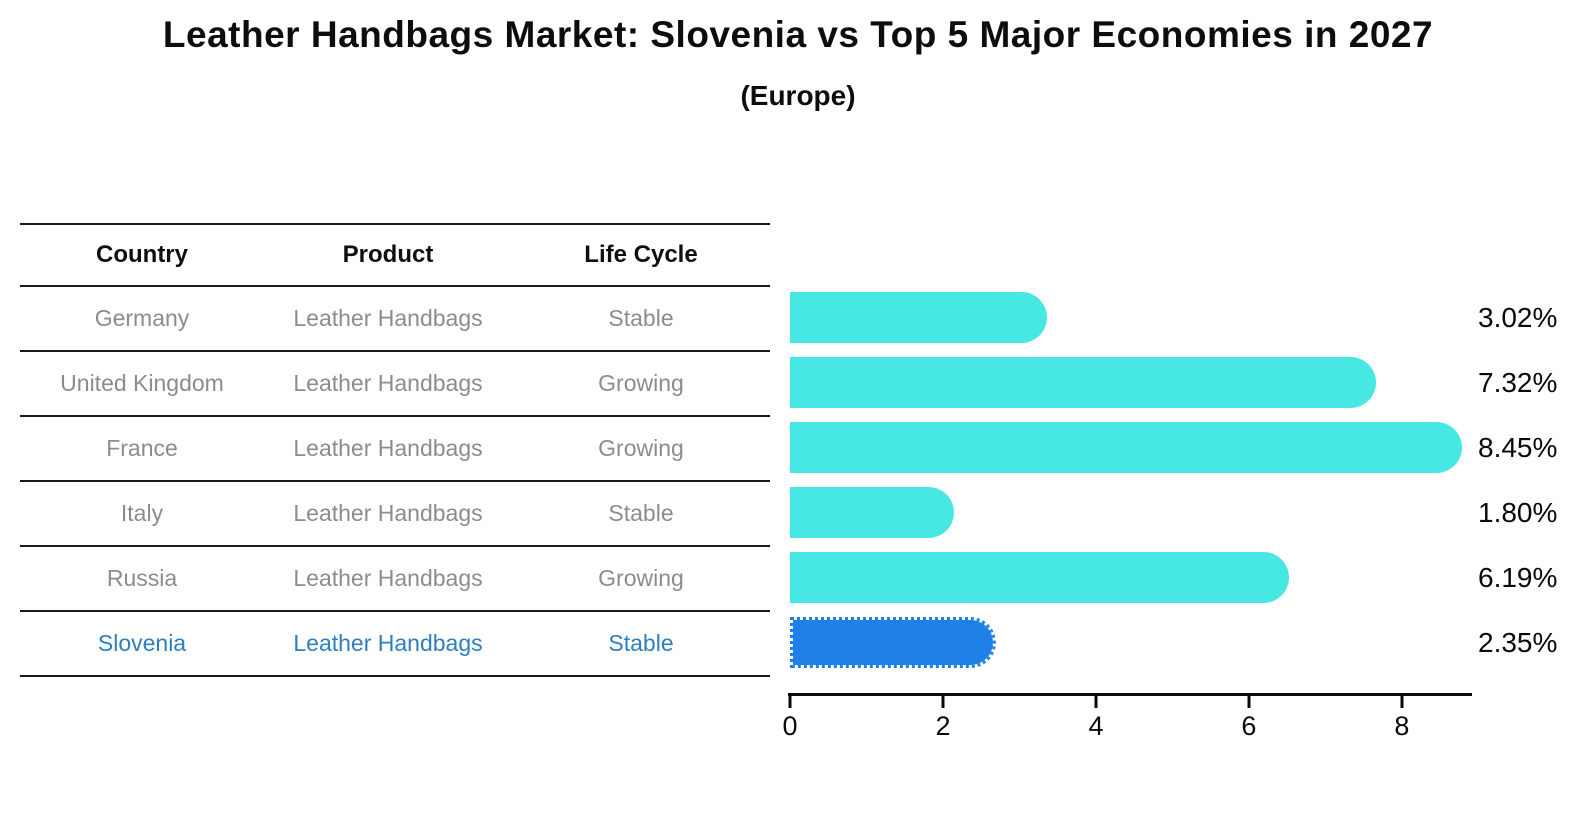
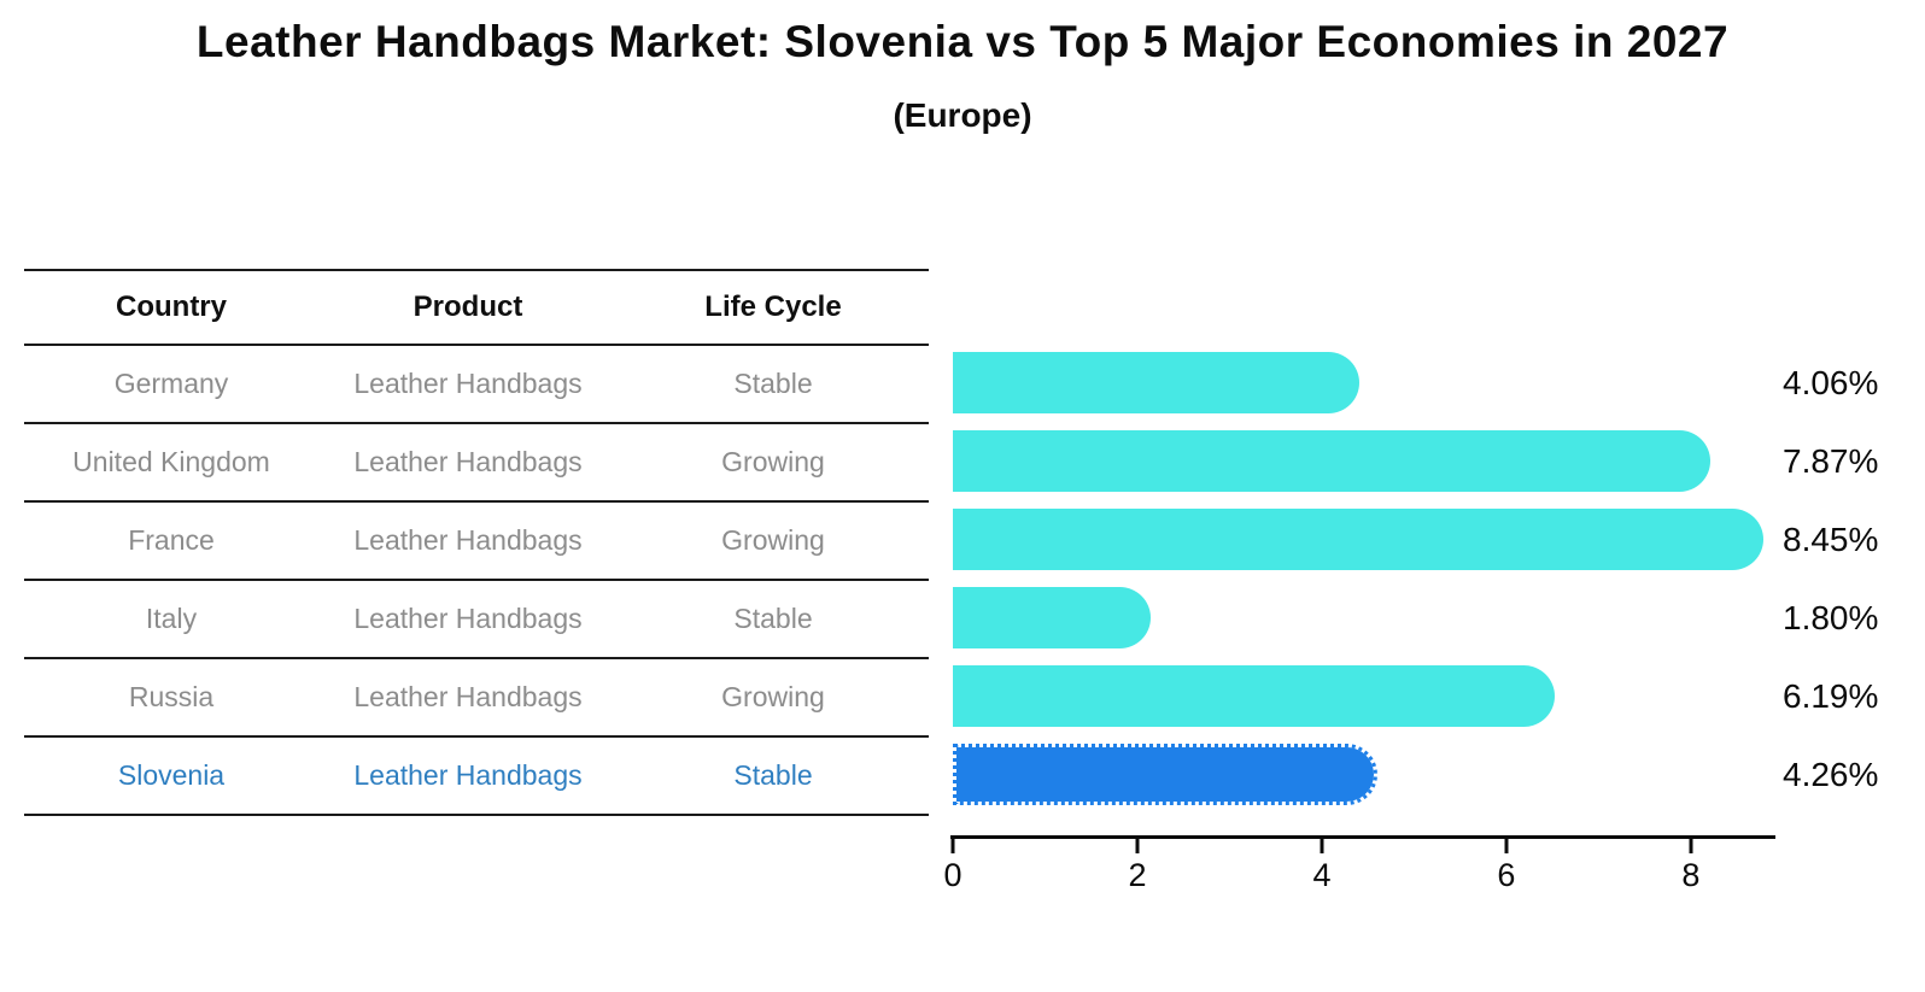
Germany: 3.02% -> 4.06%
United Kingdom: 7.32% -> 7.87%
Slovenia: 2.35% -> 4.26%
